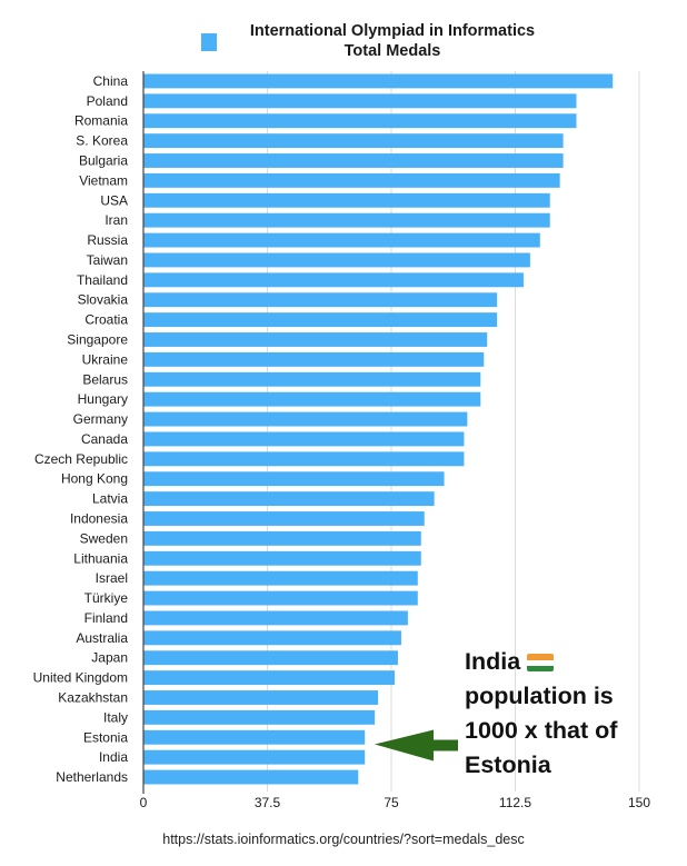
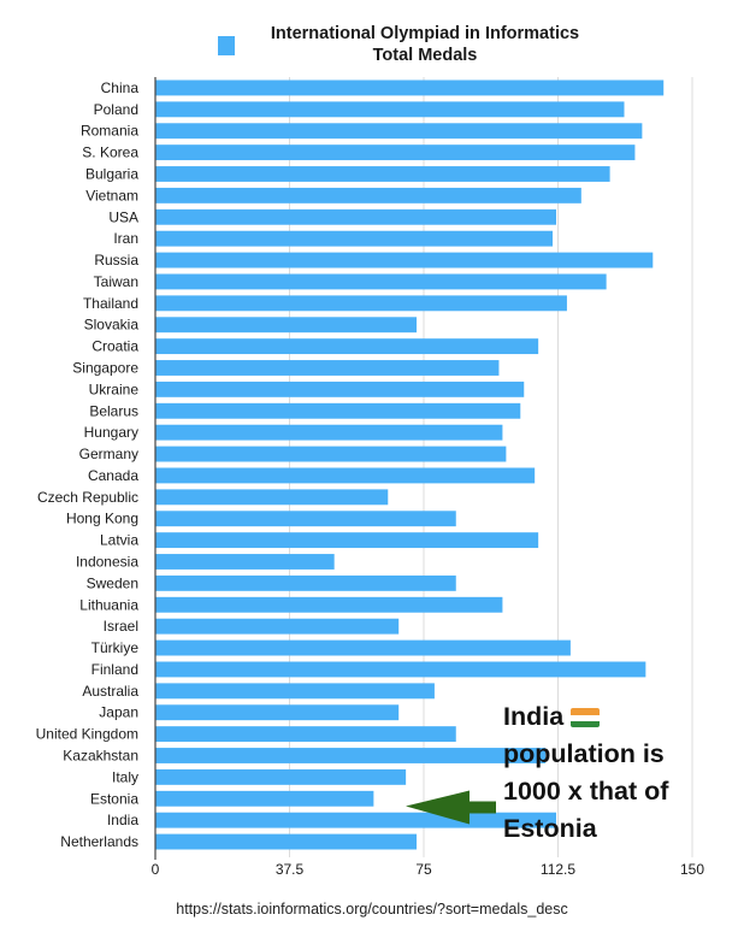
Romania: 131 -> 136
S. Korea: 127 -> 134
Vietnam: 126 -> 119
USA: 123 -> 112
Iran: 123 -> 111
Russia: 120 -> 139
Taiwan: 117 -> 126
Slovakia: 107 -> 73
Singapore: 104 -> 96
Hungary: 102 -> 97
Canada: 97 -> 106
Czech Republic: 97 -> 65
Hong Kong: 91 -> 84
Latvia: 88 -> 107
Indonesia: 85 -> 50
Lithuania: 84 -> 97
Israel: 83 -> 68
Türkiye: 83 -> 116
Finland: 80 -> 137
Japan: 77 -> 68
United Kingdom: 76 -> 84
Kazakhstan: 71 -> 109
Estonia: 67 -> 61
India: 67 -> 112
Netherlands: 65 -> 73
